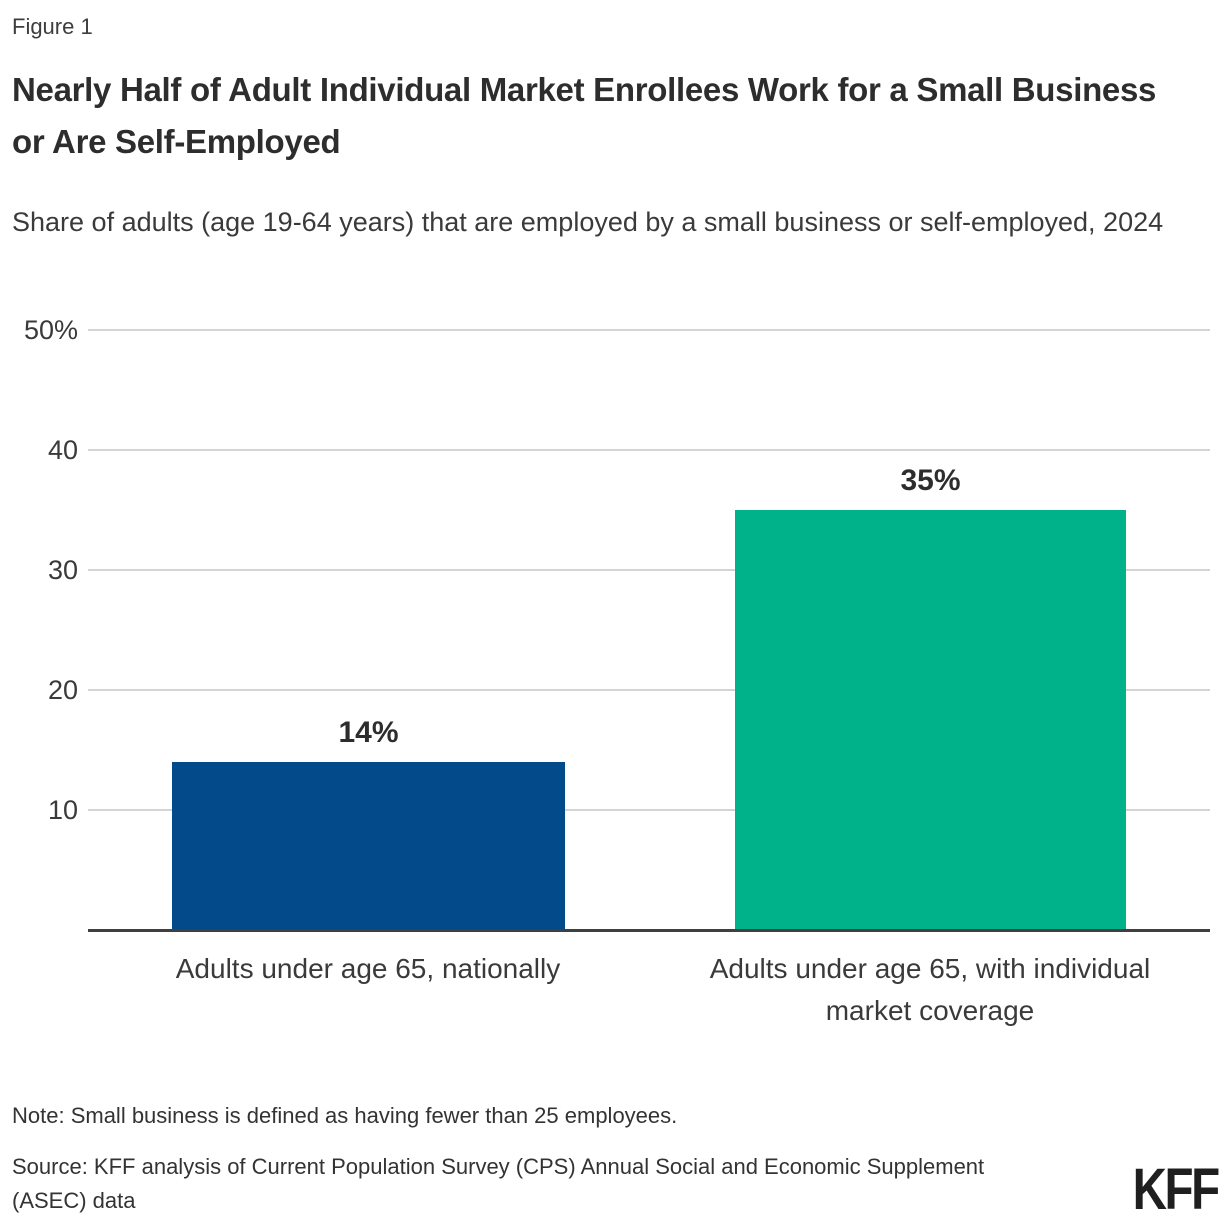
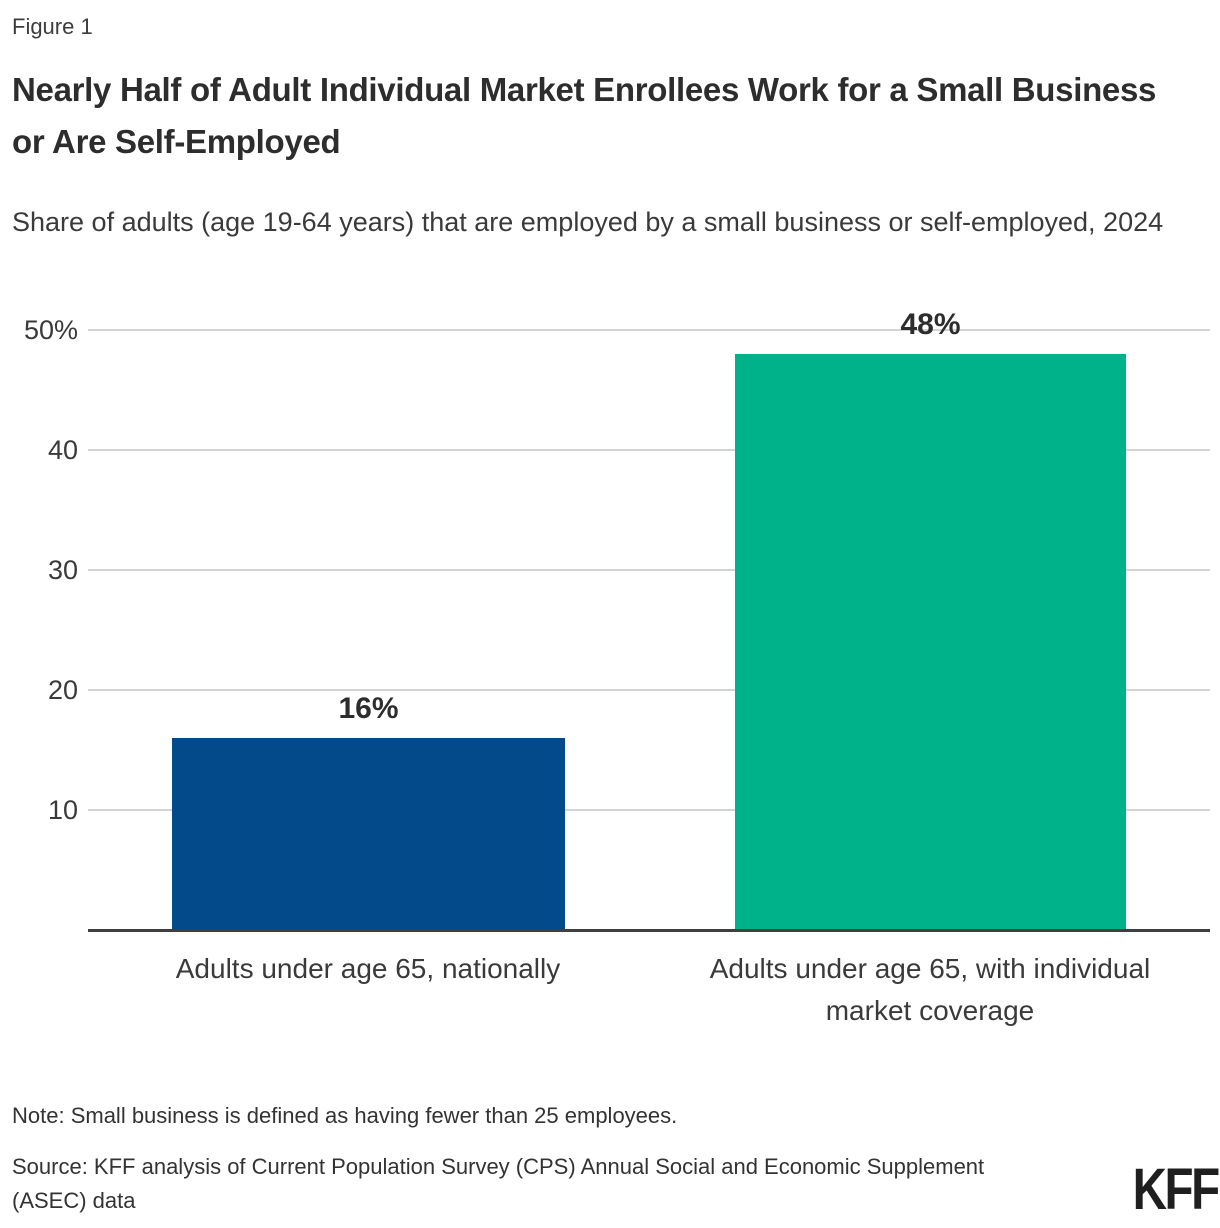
Adults under age 65, nationally: 14% -> 16%
Adults under age 65, with individual market coverage: 35% -> 48%
